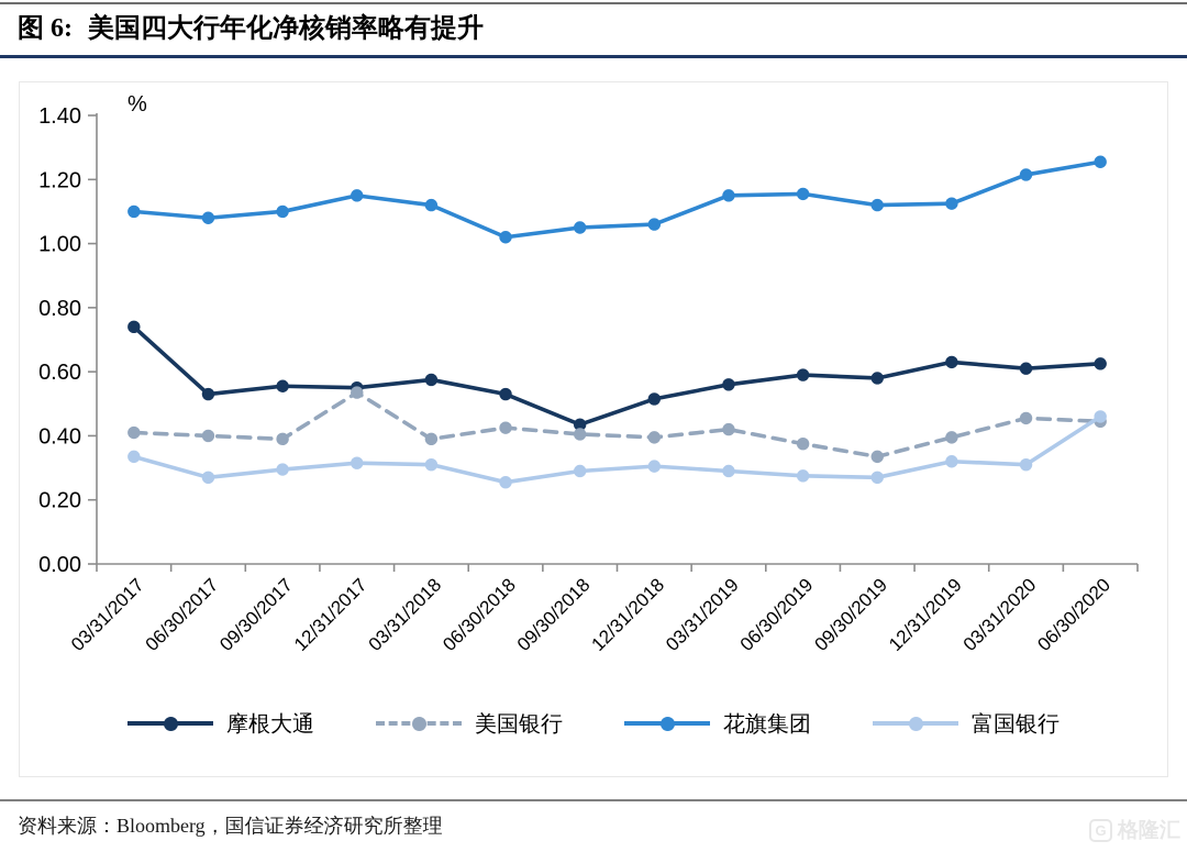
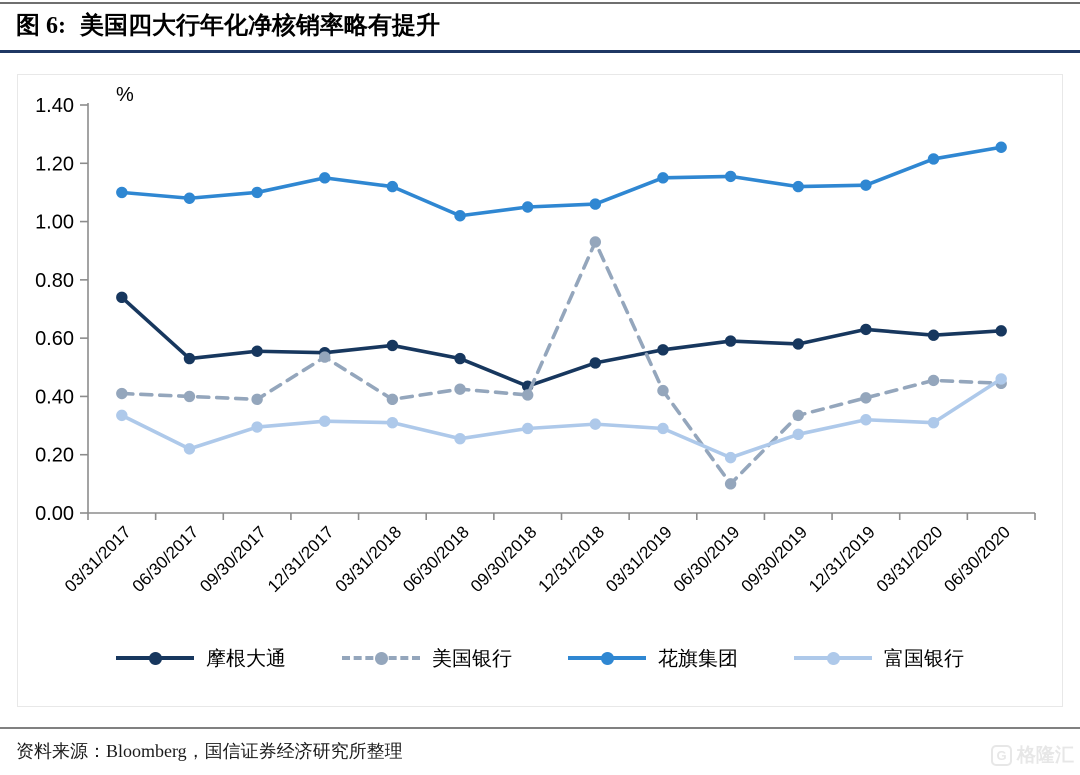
富国银行/06/30/2017: 0.27 -> 0.22
美国银行/12/31/2018: 0.40 -> 0.93
美国银行/06/30/2019: 0.38 -> 0.10
富国银行/06/30/2019: 0.28 -> 0.19
